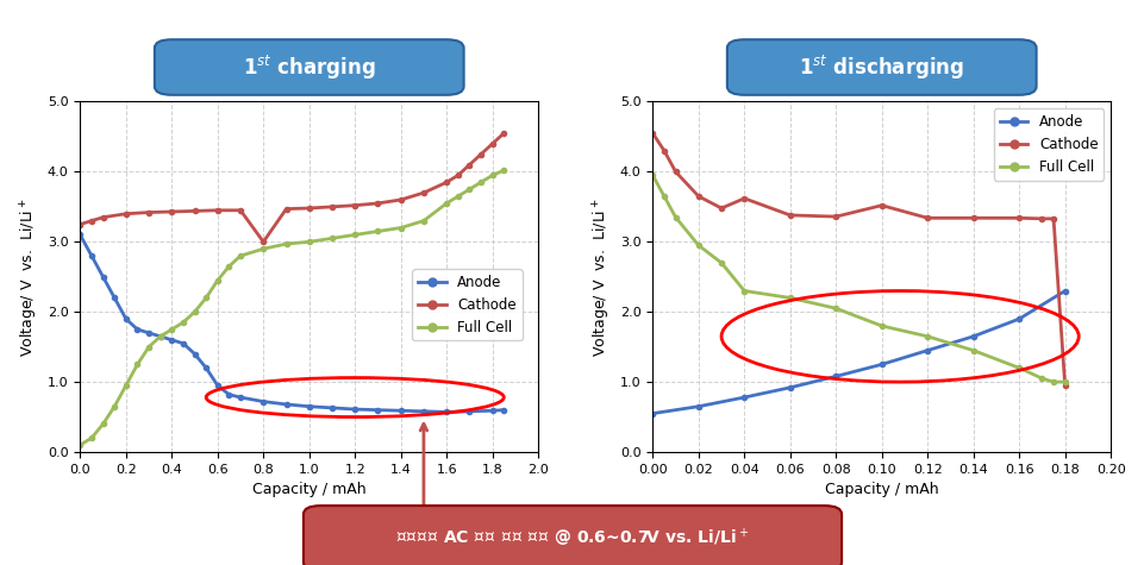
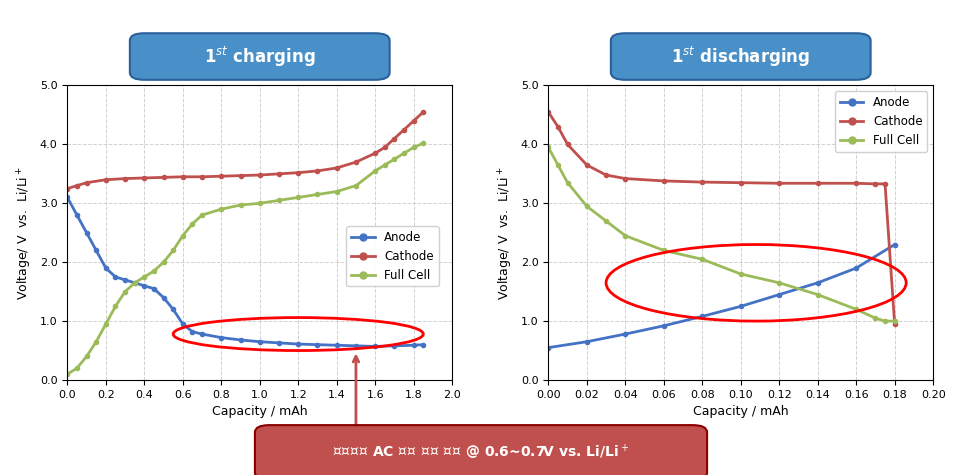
Cathode/0.8: 3.00 -> 3.46
Cathode/0.04: 3.62 -> 3.42
Full Cell/0.04: 2.30 -> 2.45
Cathode/0.10: 3.52 -> 3.35
